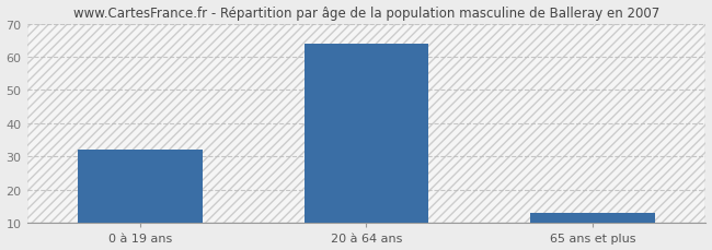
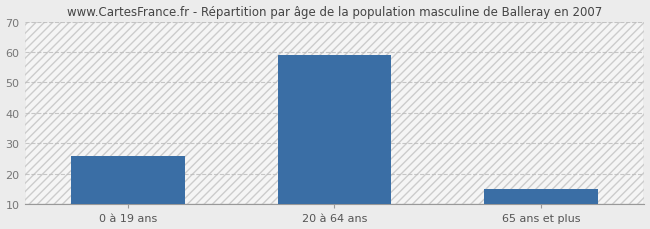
0 à 19 ans: 32 -> 26
20 à 64 ans: 64 -> 59
65 ans et plus: 13 -> 15
